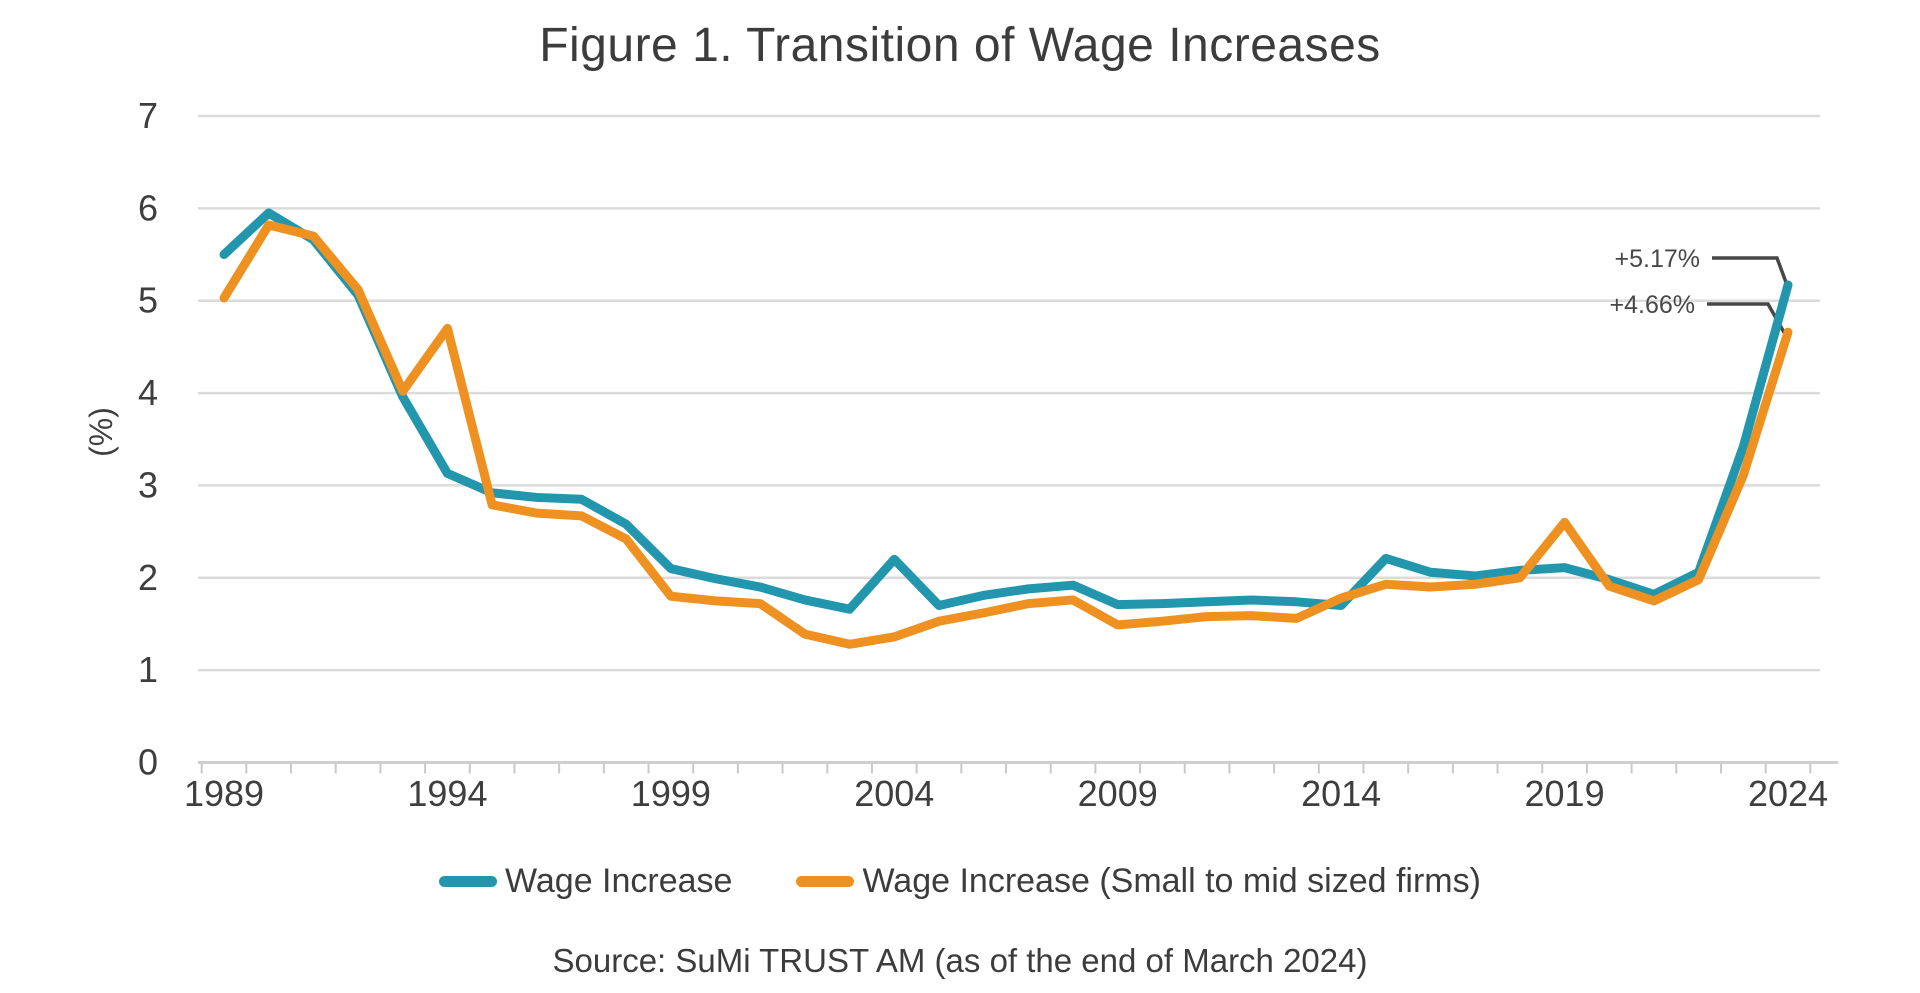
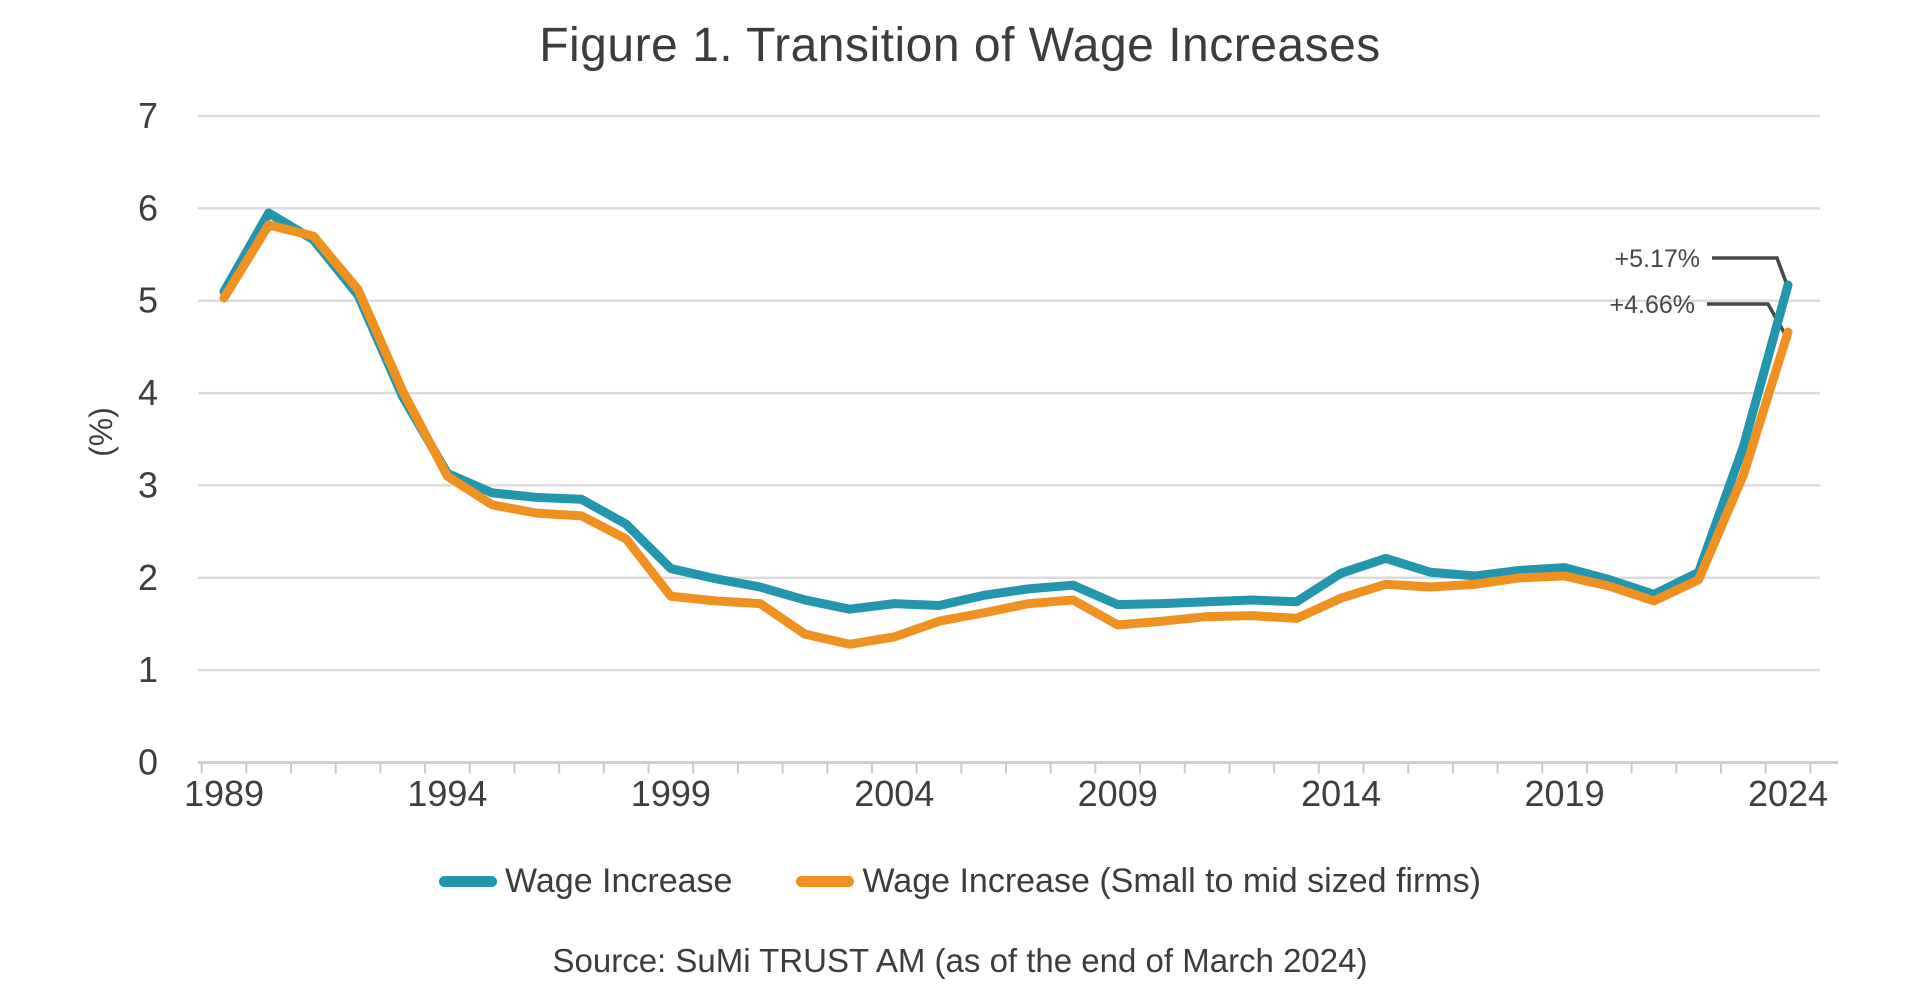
Wage Increase/1989: 5.5 -> 5.1
Wage Increase (Small to mid sized firms)/1994: 4.7 -> 3.1
Wage Increase/2004: 2.2 -> 1.7
Wage Increase/2014: 1.7 -> 2.0
Wage Increase (Small to mid sized firms)/2019: 2.6 -> 2.0
